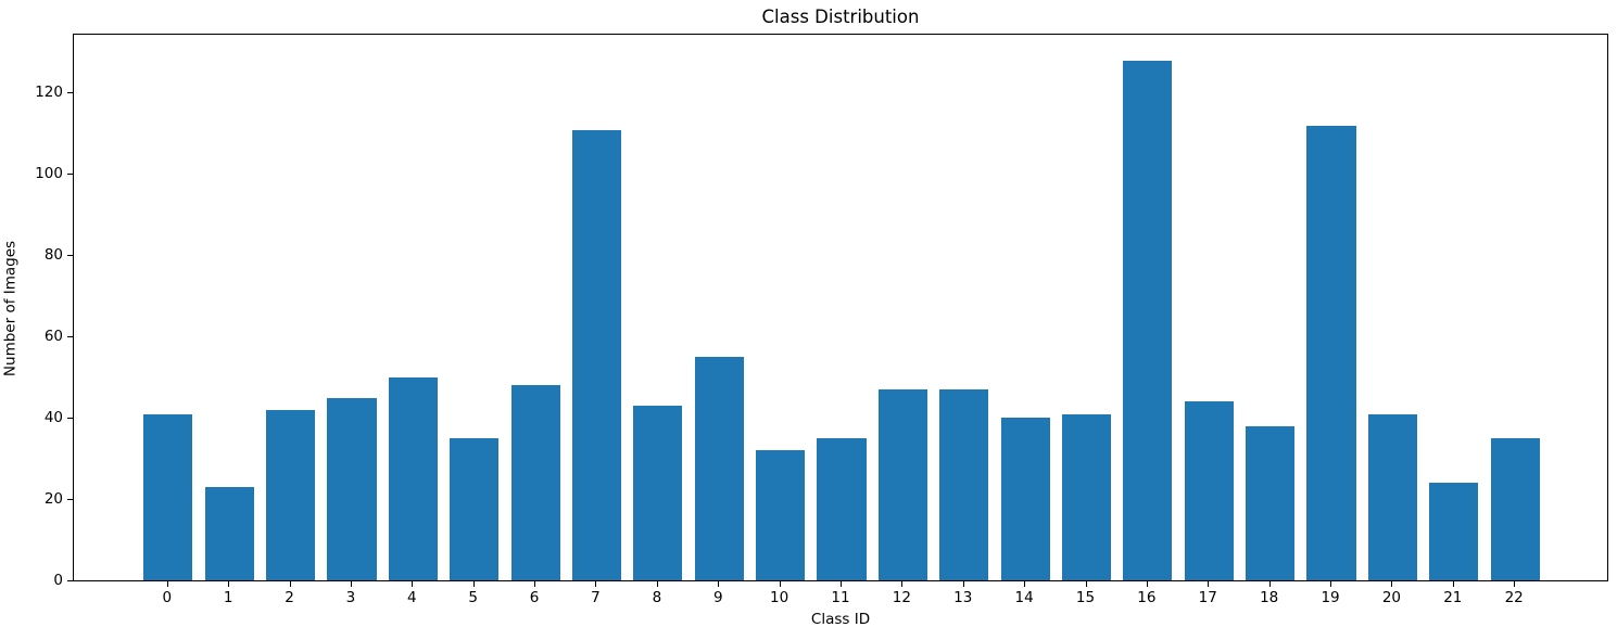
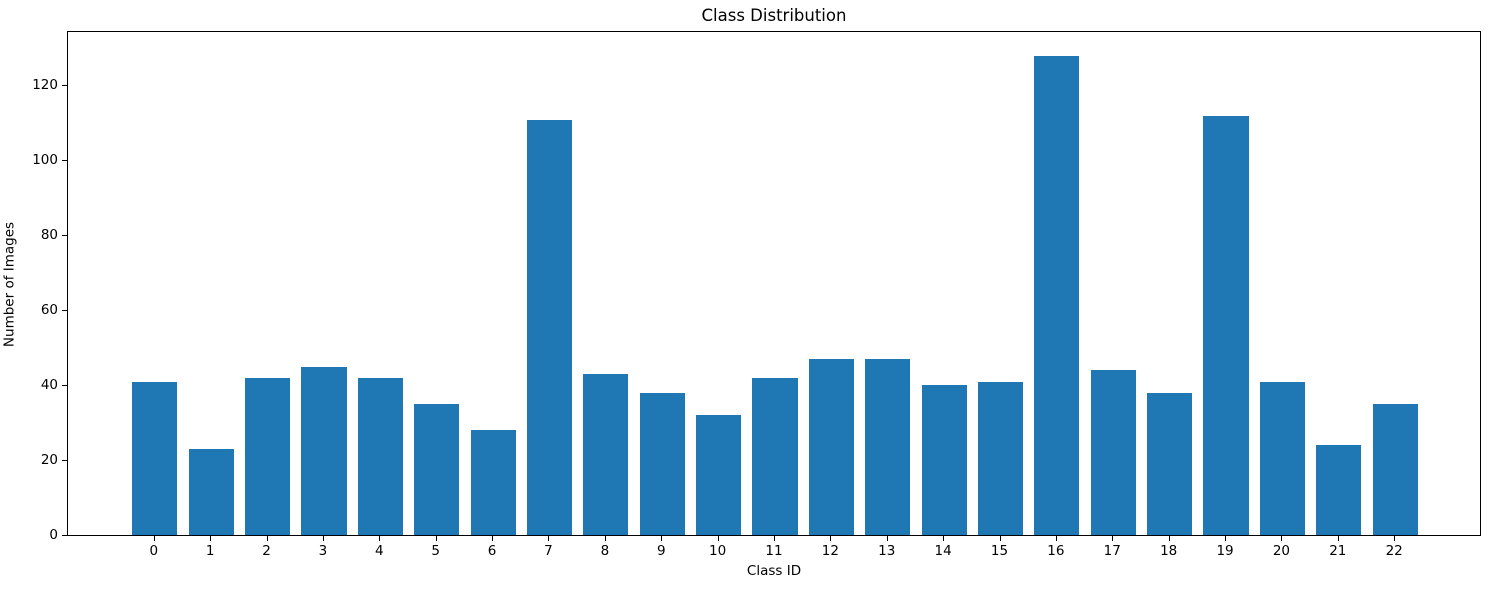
4: 50 -> 42
6: 48 -> 28
9: 55 -> 38
11: 35 -> 42
